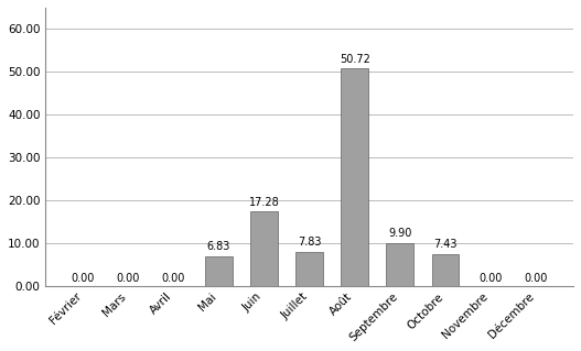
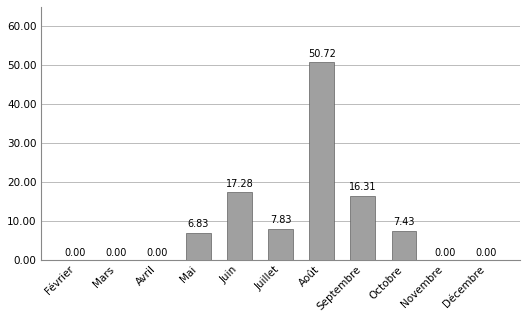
Septembre: 9.90 -> 16.31
